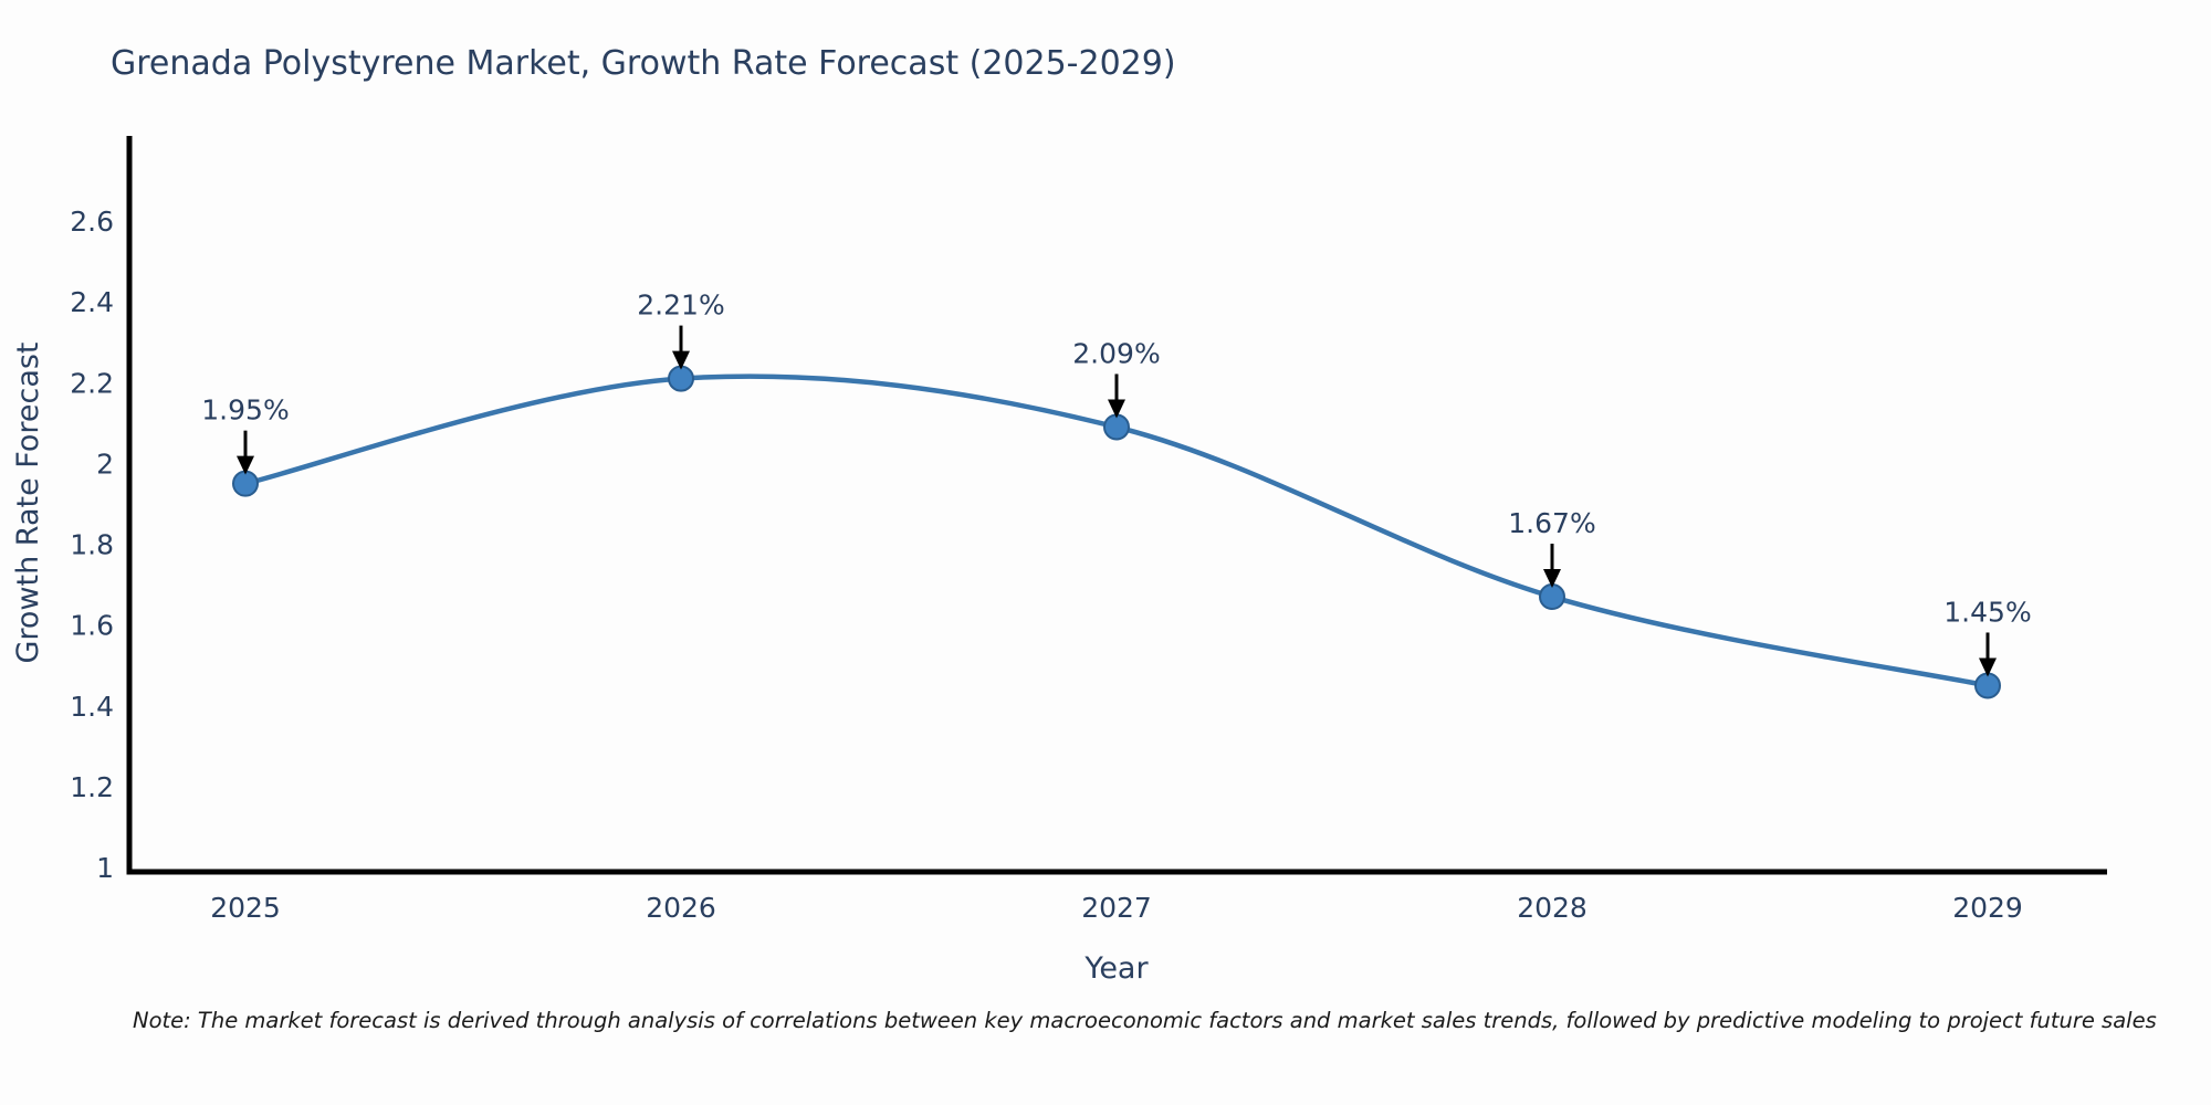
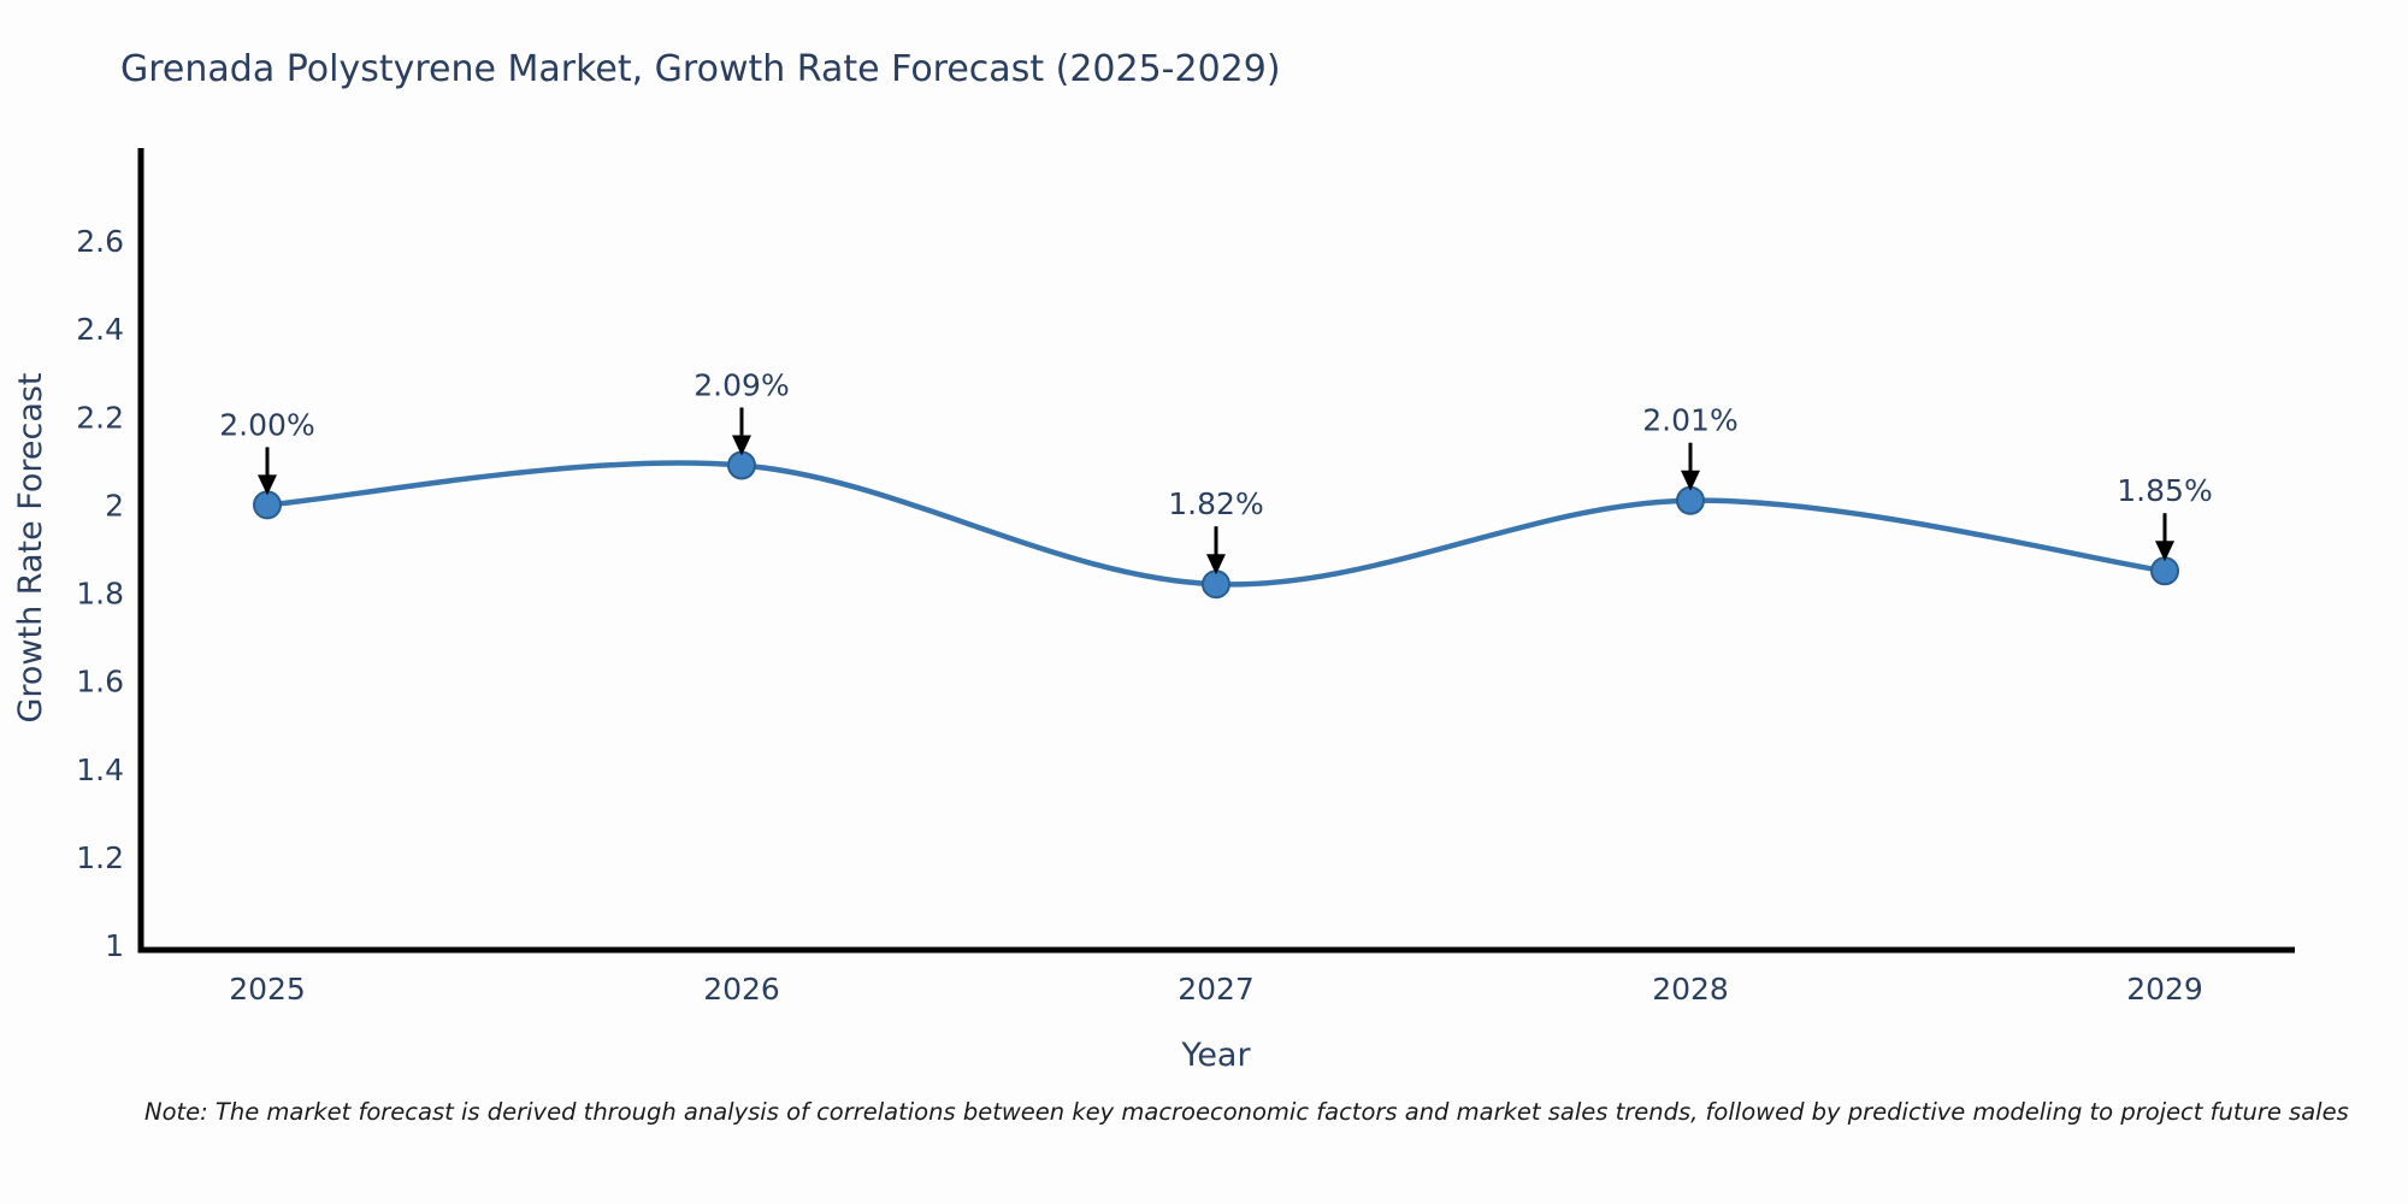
2025: 1.95% -> 2.00%
2026: 2.21% -> 2.09%
2027: 2.09% -> 1.82%
2028: 1.67% -> 2.01%
2029: 1.45% -> 1.85%
